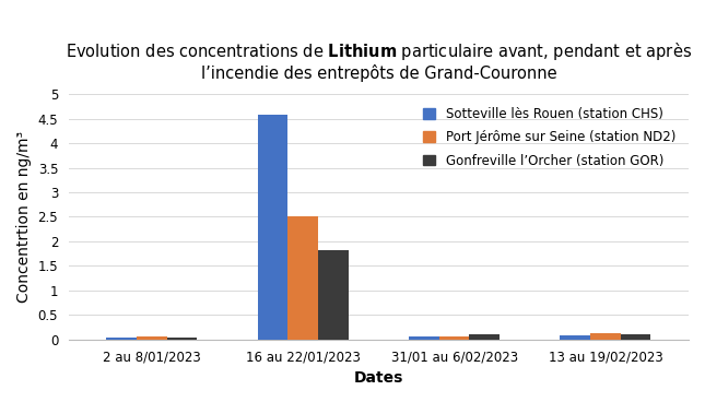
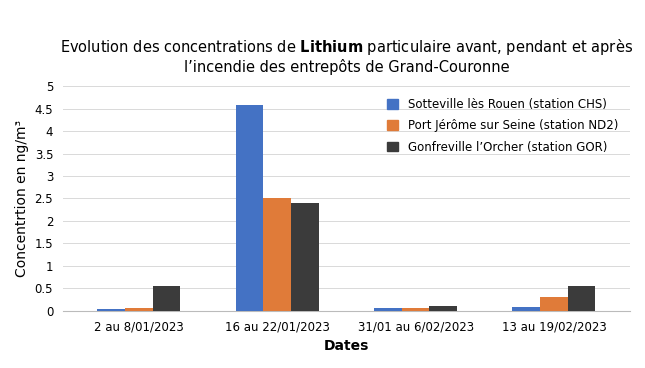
Gonfreville l’Orcher (station GOR)/2 au 8/01/2023: 0.03 -> 0.55
Gonfreville l’Orcher (station GOR)/16 au 22/01/2023: 1.83 -> 2.40
Port Jérôme sur Seine (station ND2)/13 au 19/02/2023: 0.12 -> 0.30
Gonfreville l’Orcher (station GOR)/13 au 19/02/2023: 0.10 -> 0.55
